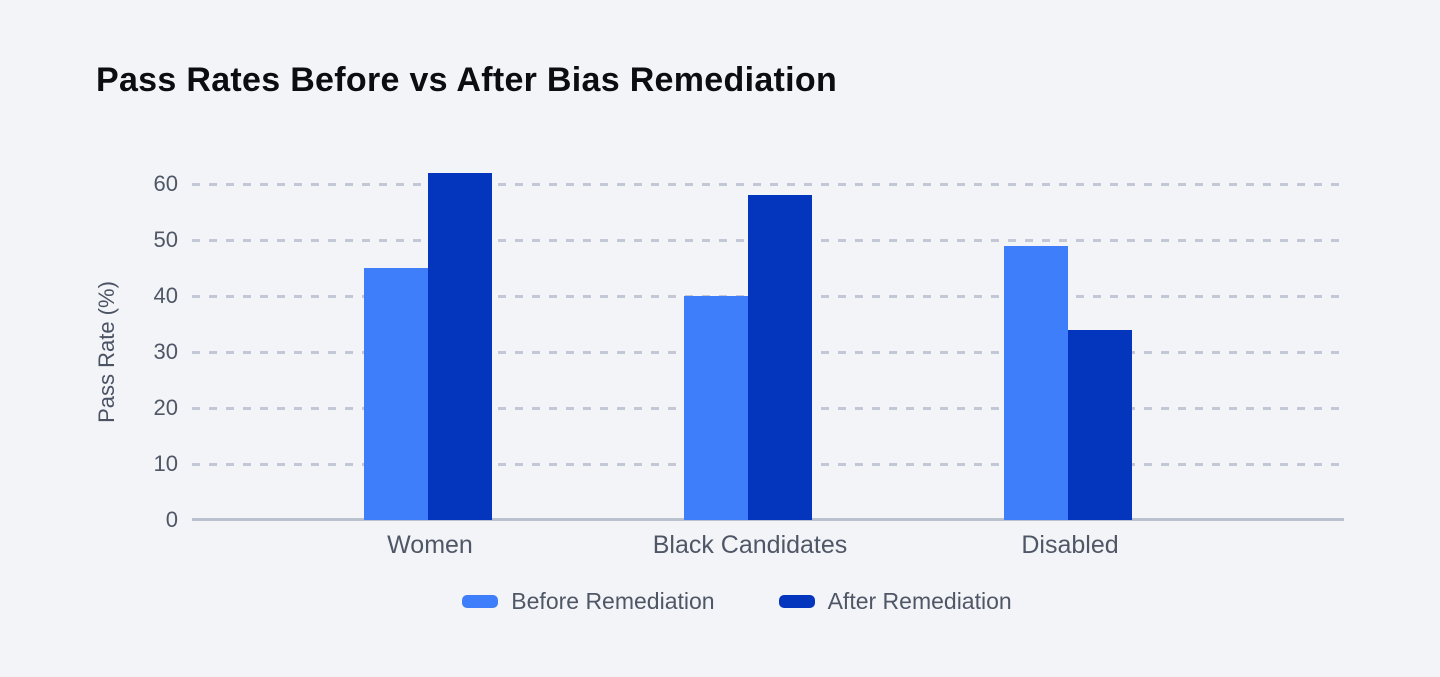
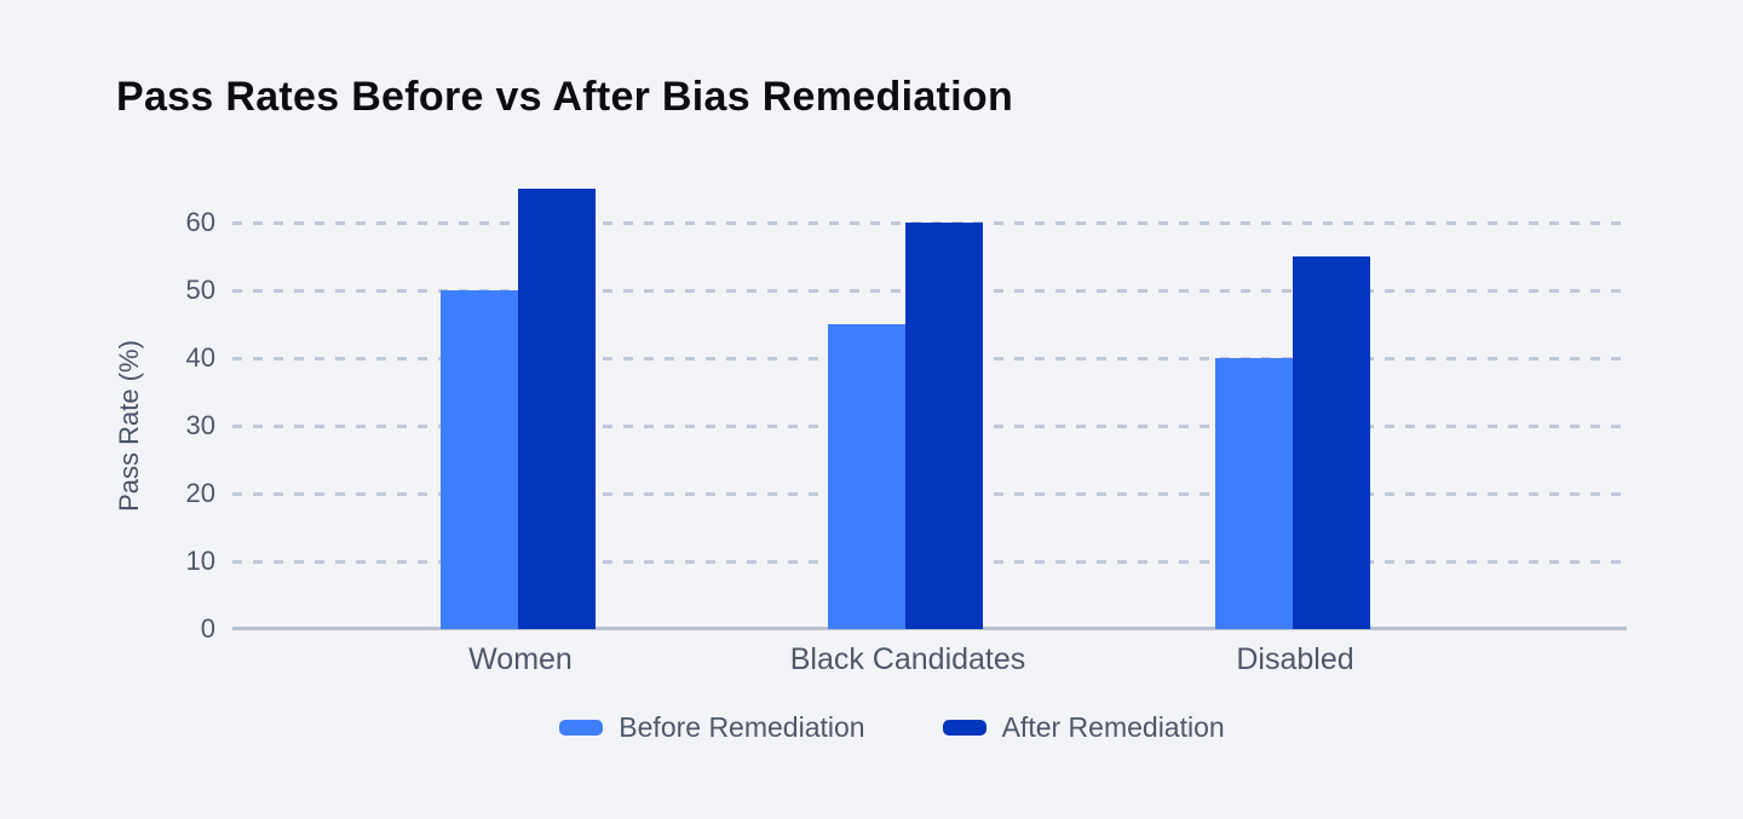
Before Remediation/Women: 45 -> 50
After Remediation/Women: 62 -> 65
Before Remediation/Black Candidates: 40 -> 45
After Remediation/Black Candidates: 58 -> 60
Before Remediation/Disabled: 49 -> 40
After Remediation/Disabled: 34 -> 55
